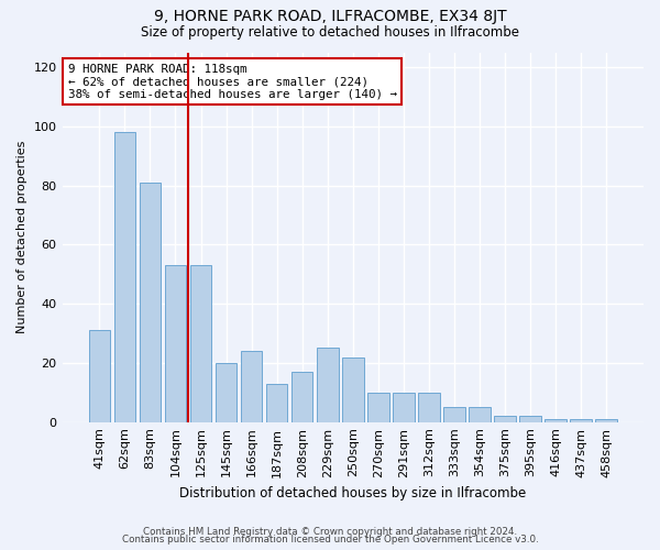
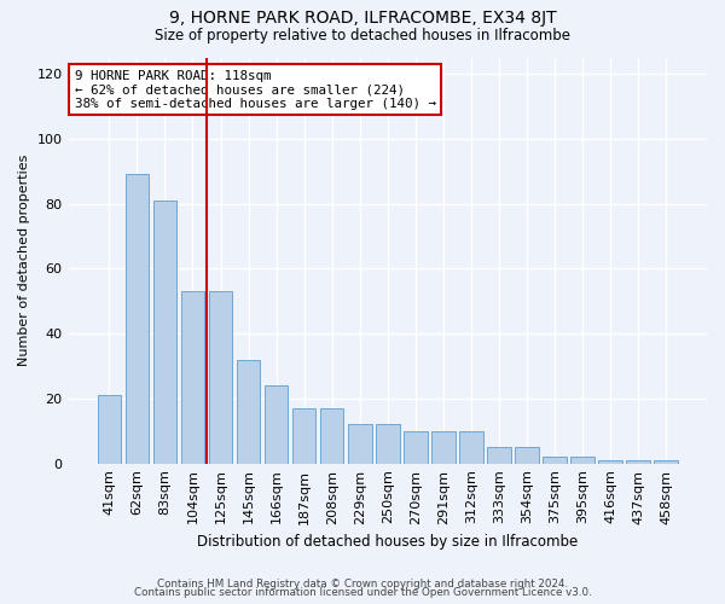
41sqm: 31 -> 21
62sqm: 98 -> 89
145sqm: 20 -> 32
187sqm: 13 -> 17
229sqm: 25 -> 12
250sqm: 22 -> 12
